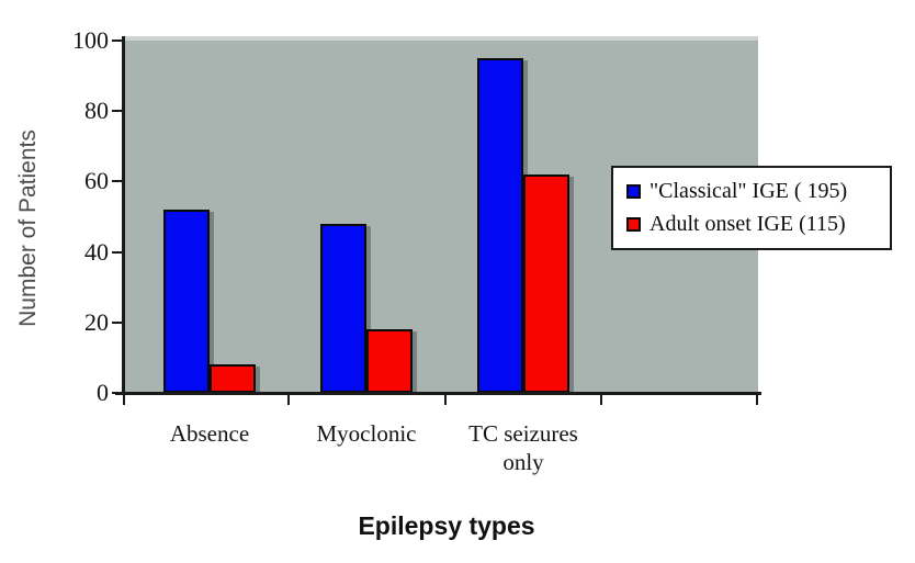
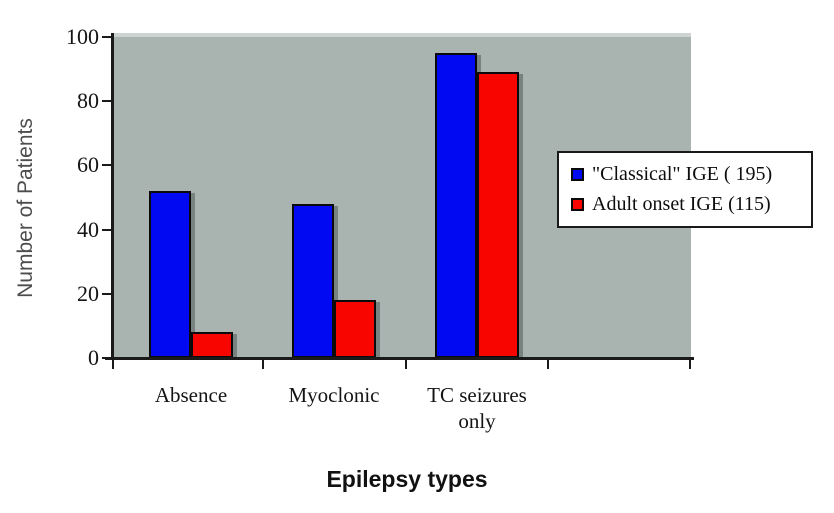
Adult onset IGE (115)/TC seizures only: 62 -> 89
